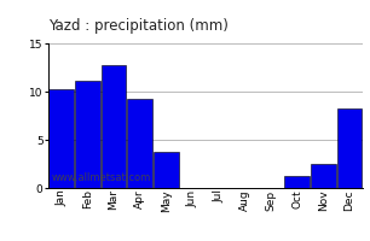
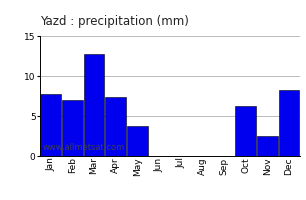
Jan: 10.3 -> 7.8
Feb: 11.1 -> 7.0
Apr: 9.3 -> 7.4
Oct: 1.2 -> 6.2
